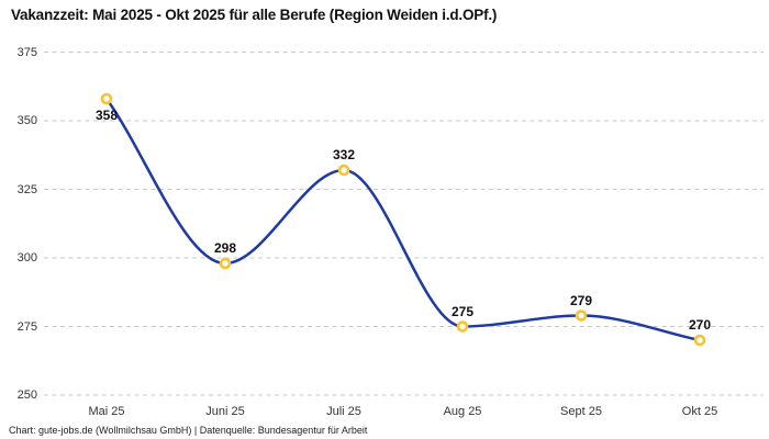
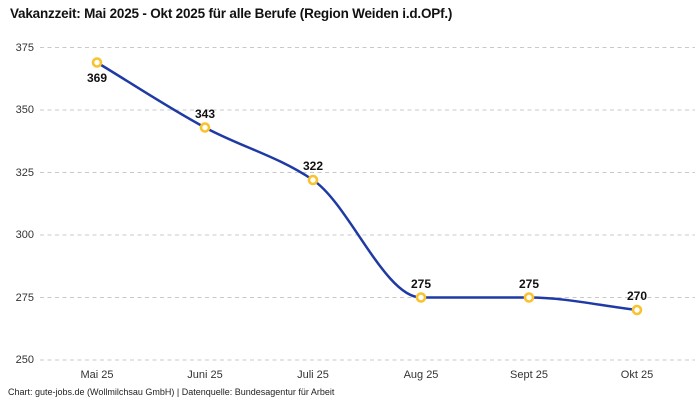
Mai 25: 358 -> 369
Juni 25: 298 -> 343
Juli 25: 332 -> 322
Sept 25: 279 -> 275
